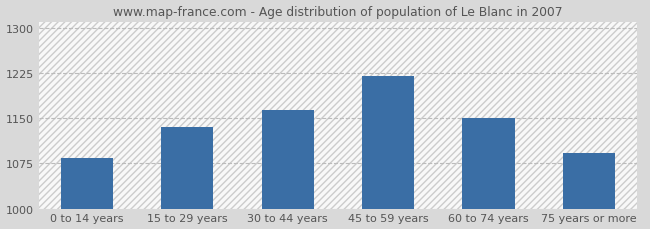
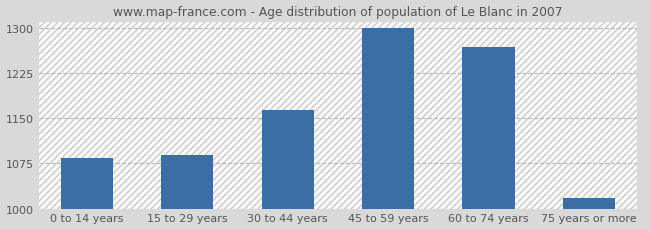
15 to 29 years: 1136 -> 1088
45 to 59 years: 1220 -> 1300
60 to 74 years: 1150 -> 1268
75 years or more: 1092 -> 1018
